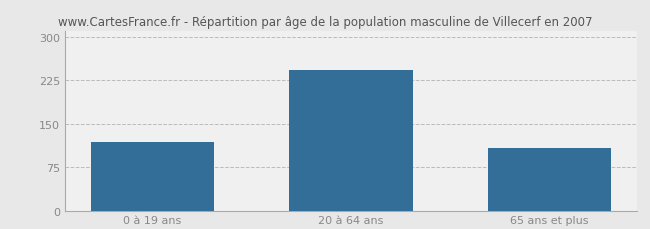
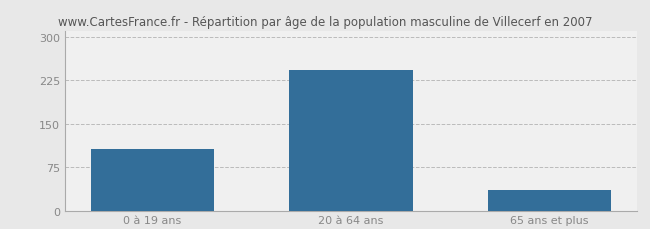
0 à 19 ans: 118 -> 107
65 ans et plus: 108 -> 35
